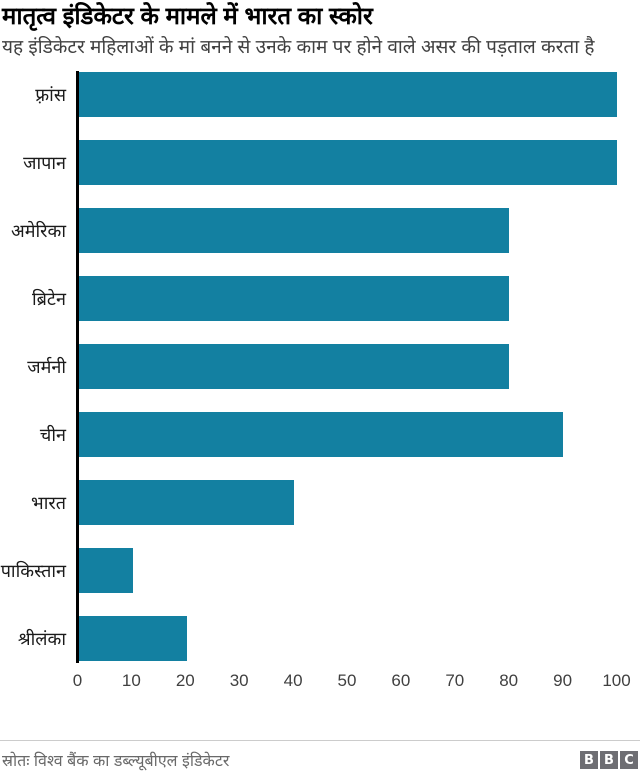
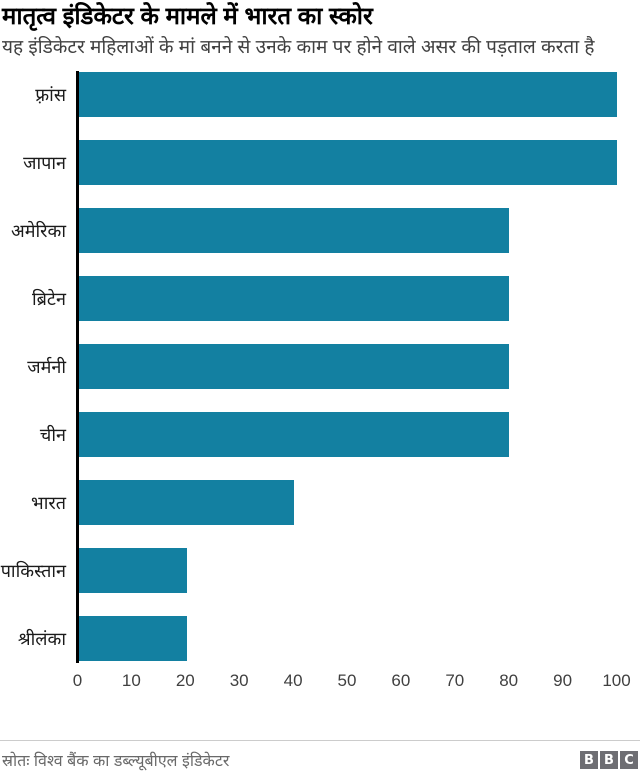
चीन: 90 -> 80
पाकिस्तान: 10 -> 20
